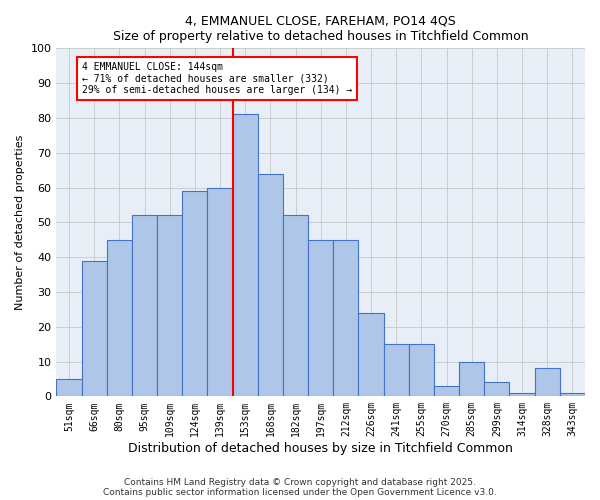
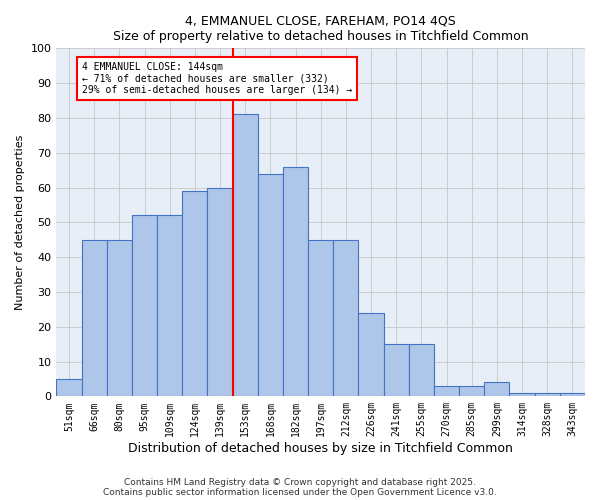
66sqm: 39 -> 45
182sqm: 52 -> 66
285sqm: 10 -> 3
328sqm: 8 -> 1
